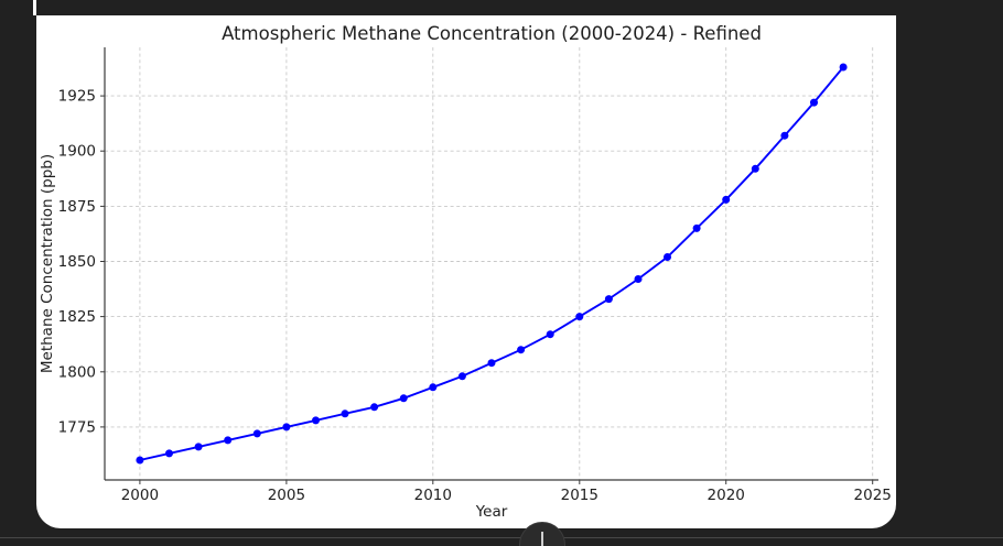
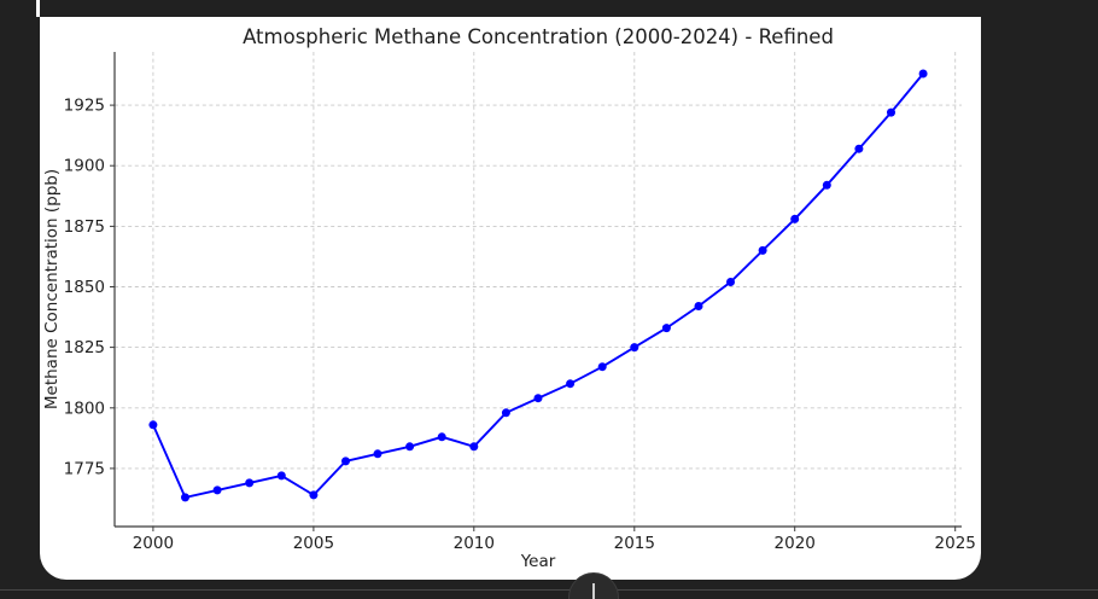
2000: 1760 -> 1793
2005: 1775 -> 1764
2010: 1793 -> 1784
